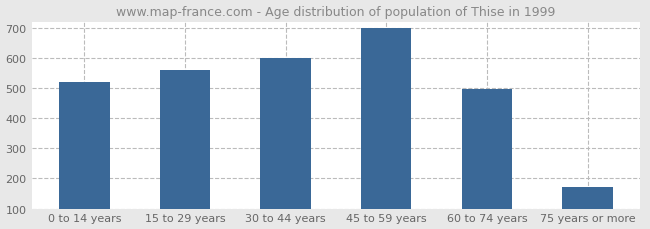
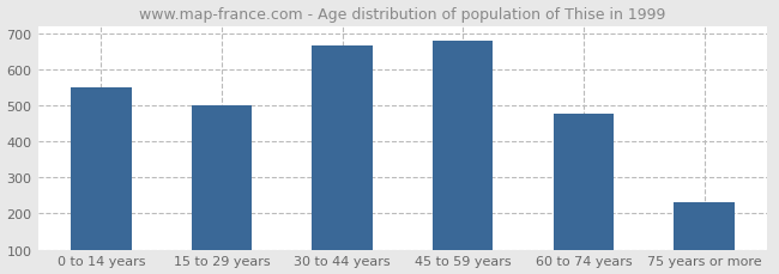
0 to 14 years: 520 -> 550
15 to 29 years: 560 -> 500
30 to 44 years: 600 -> 665
45 to 59 years: 700 -> 680
60 to 74 years: 497 -> 475
75 years or more: 170 -> 230
